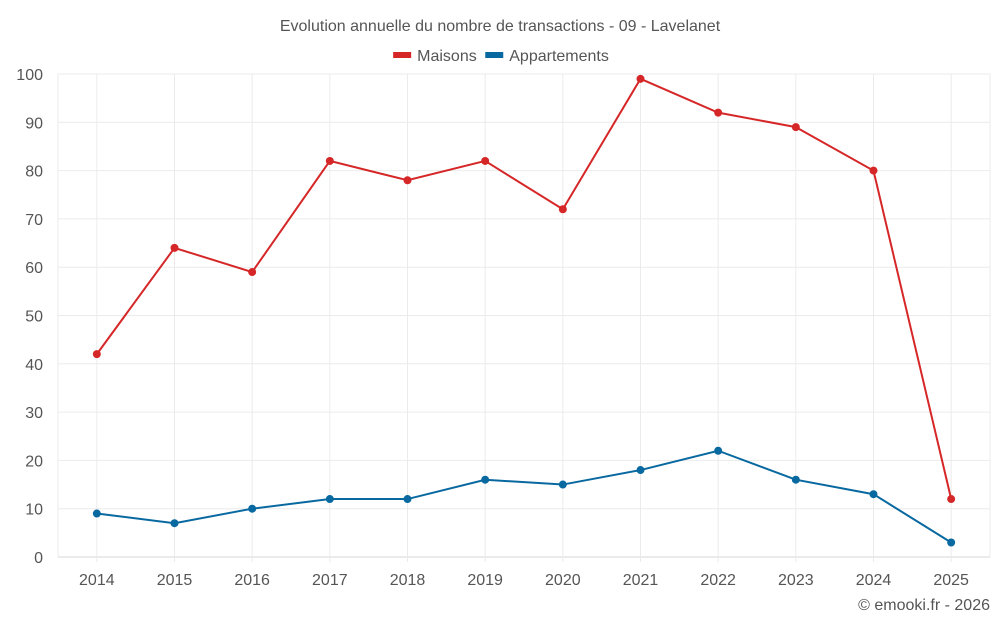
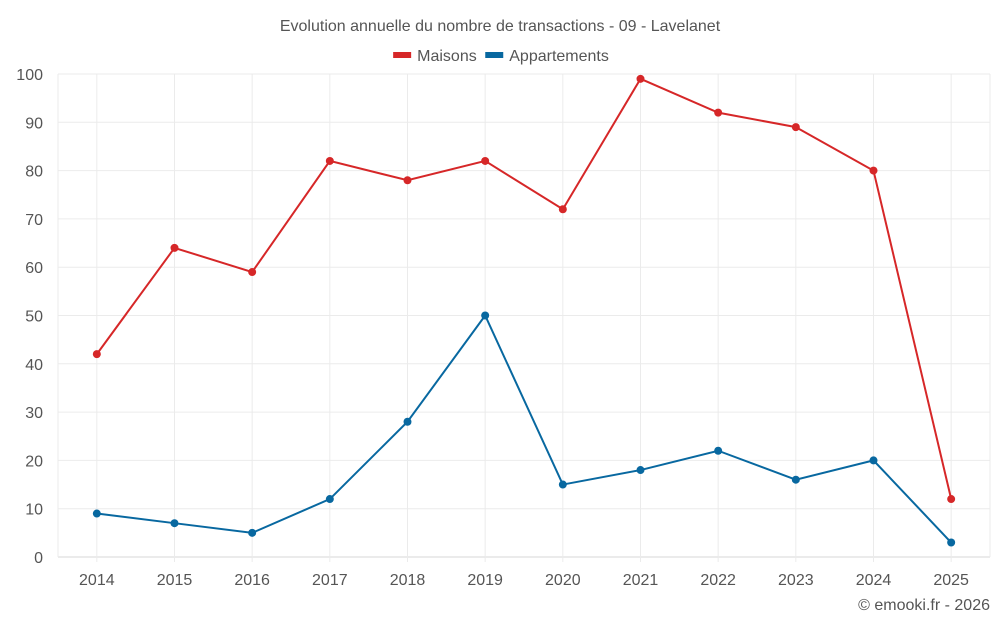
Appartements/2016: 10 -> 5
Appartements/2018: 12 -> 28
Appartements/2019: 16 -> 50
Appartements/2024: 13 -> 20
